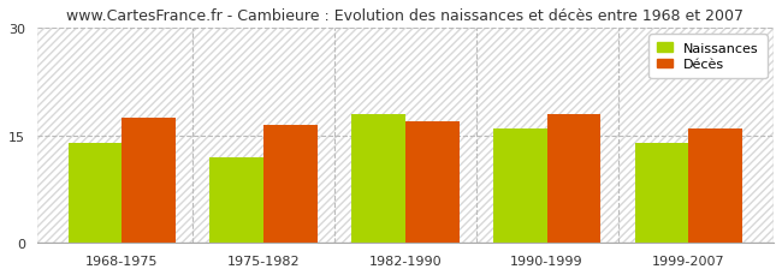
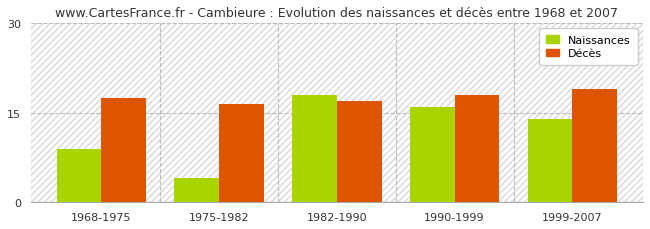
Naissances/1968-1975: 14 -> 9
Naissances/1975-1982: 12 -> 4
Décès/1999-2007: 16.0 -> 19.0
